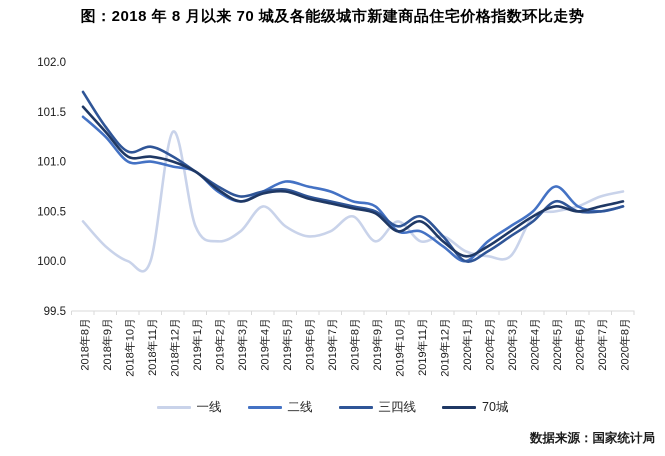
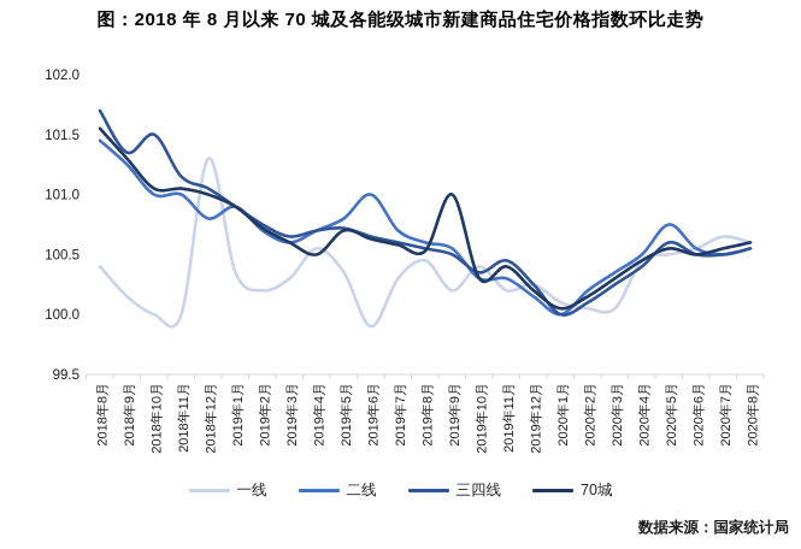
三四线/2018年10月: 101.1 -> 101.5
二线/2018年12月: 101.0 -> 100.8
70城/2019年4月: 100.7 -> 100.5
一线/2019年6月: 100.2 -> 99.9
二线/2019年6月: 100.8 -> 101.0
70城/2019年9月: 100.5 -> 101.0
一线/2020年8月: 100.7 -> 100.6
